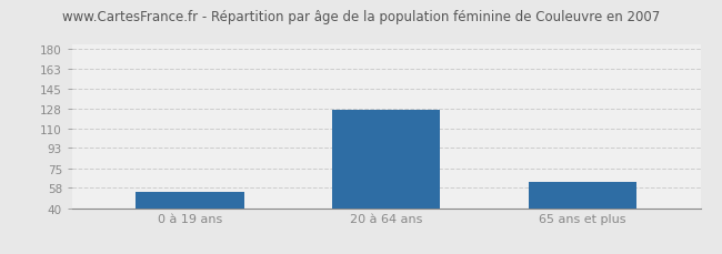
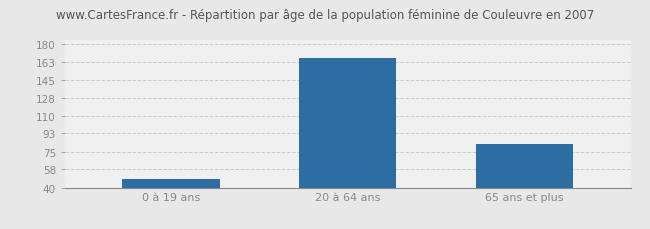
0 à 19 ans: 54 -> 48
20 à 64 ans: 127 -> 167
65 ans et plus: 63 -> 83
